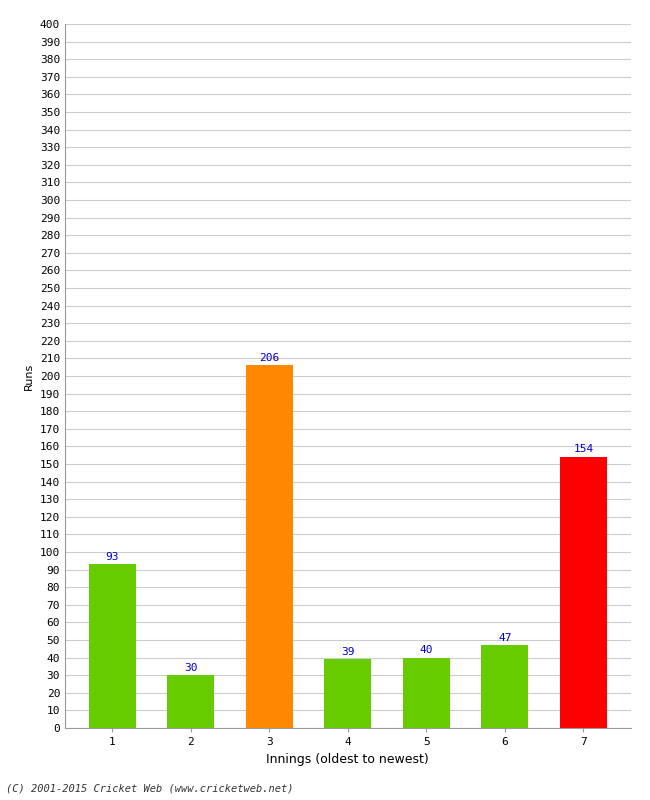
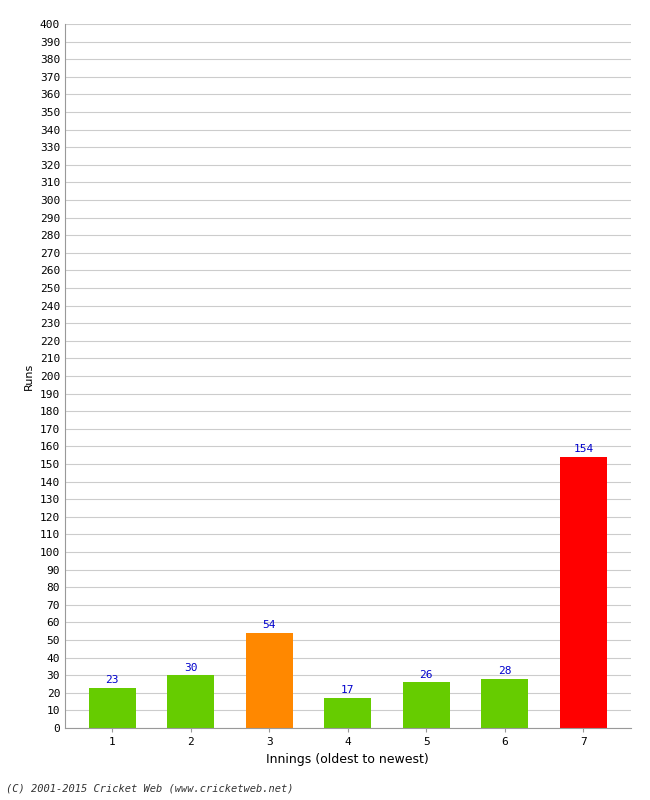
1: 93 -> 23
3: 206 -> 54
4: 39 -> 17
5: 40 -> 26
6: 47 -> 28
